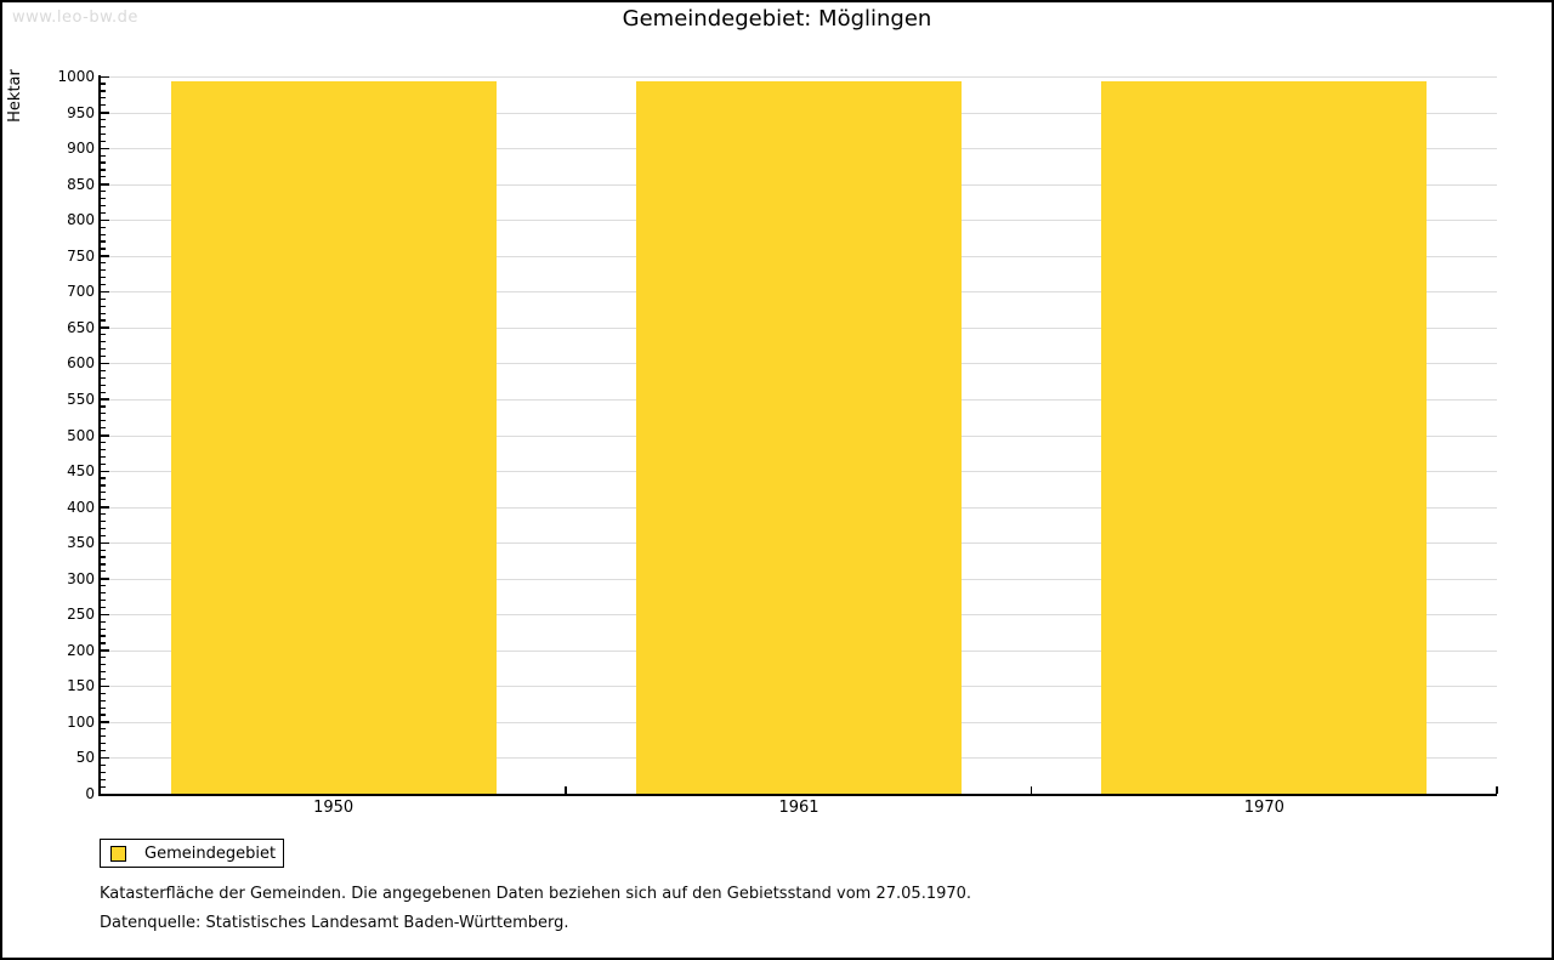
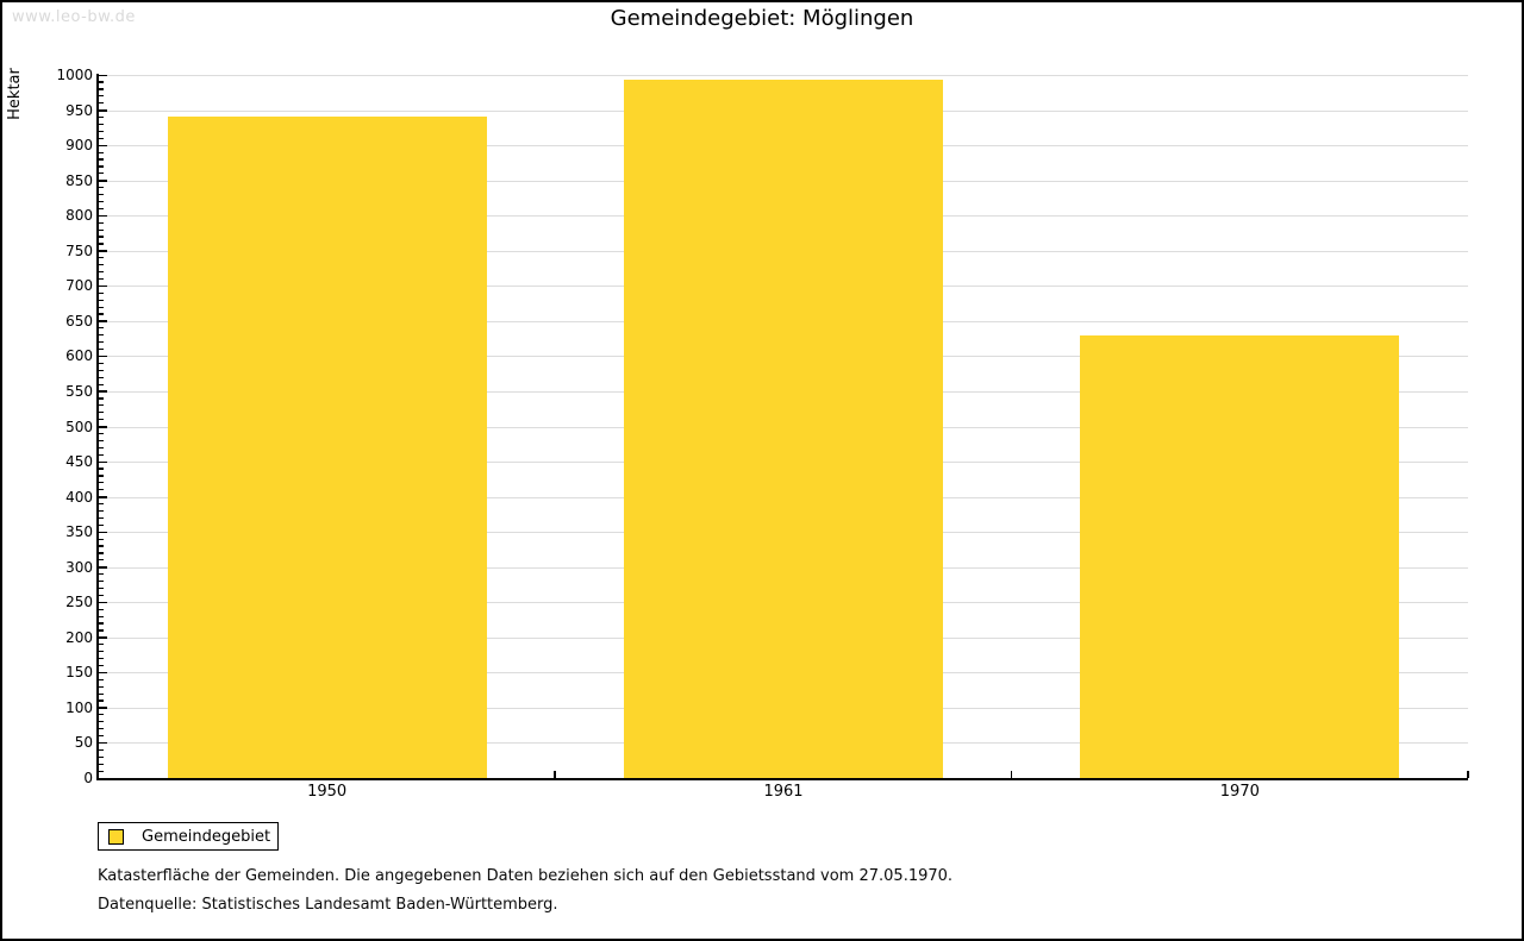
1950: 990 -> 940
1970: 990 -> 630
